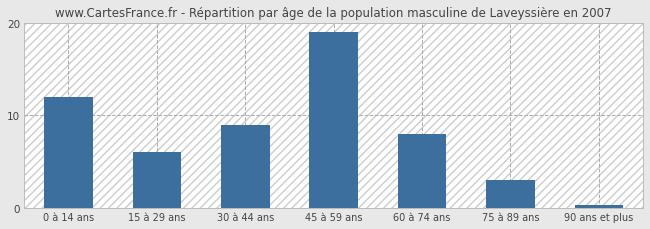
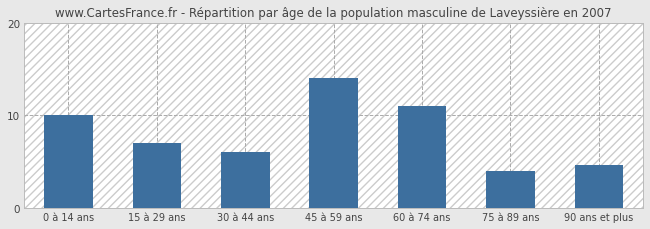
0 à 14 ans: 12.0 -> 10.0
15 à 29 ans: 6.0 -> 7.0
30 à 44 ans: 9.0 -> 6.0
45 à 59 ans: 19.0 -> 14.0
60 à 74 ans: 8.0 -> 11.0
75 à 89 ans: 3.0 -> 4.0
90 ans et plus: 0.3 -> 4.6
